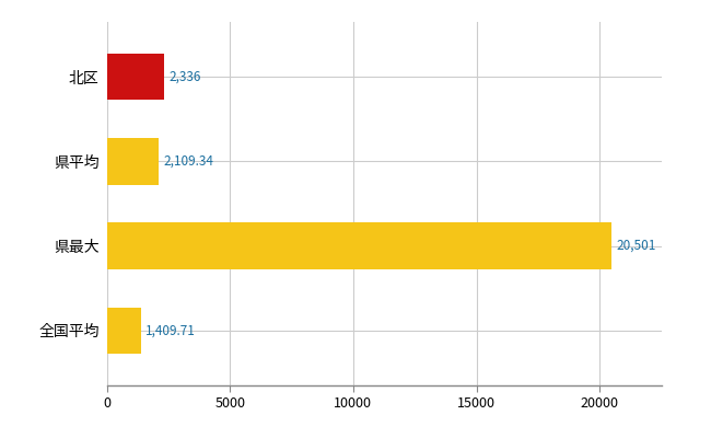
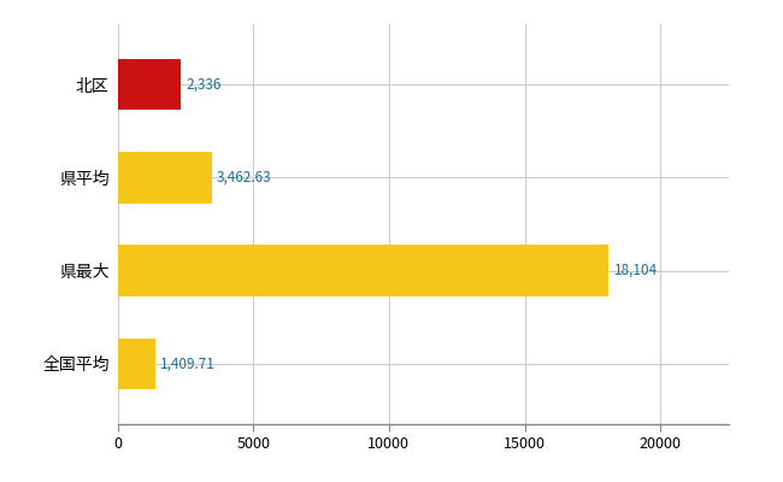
県平均: 2,109.34 -> 3,462.63
県最大: 20,501 -> 18,104
